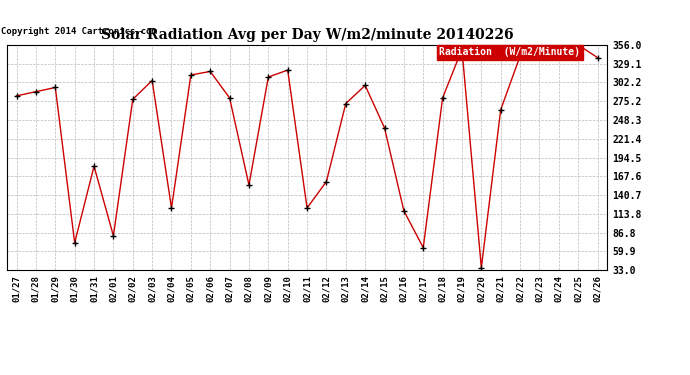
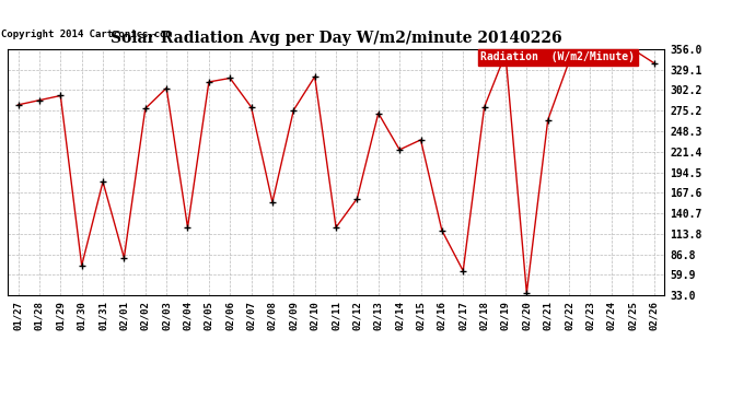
02/09: 310 -> 276
02/14: 298 -> 224
